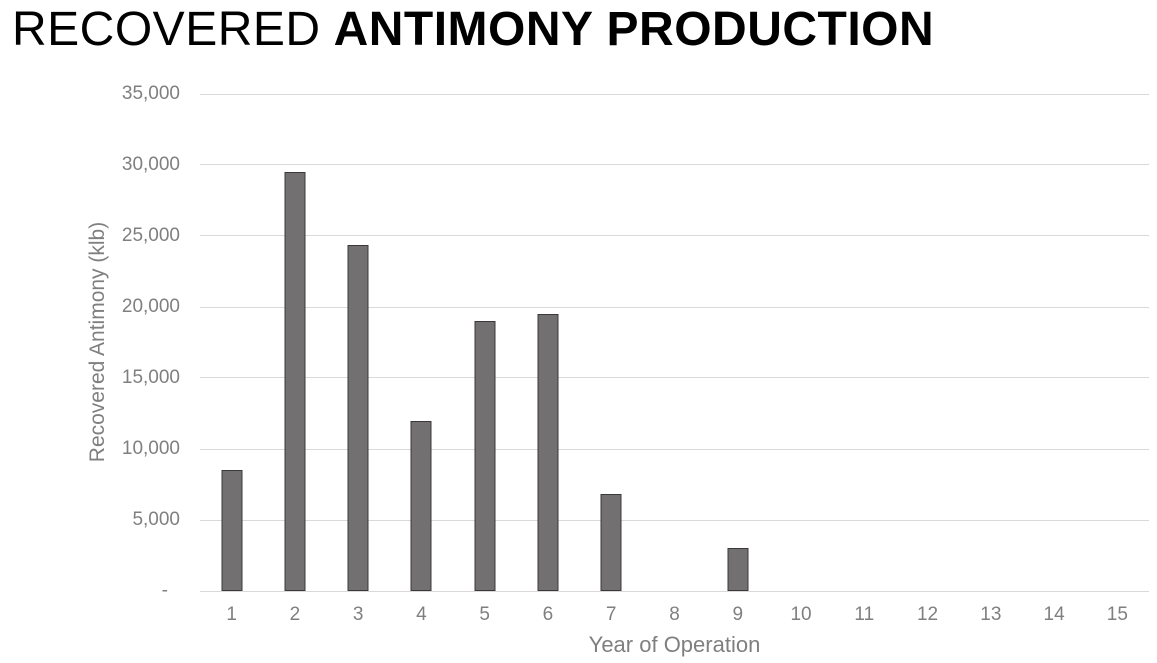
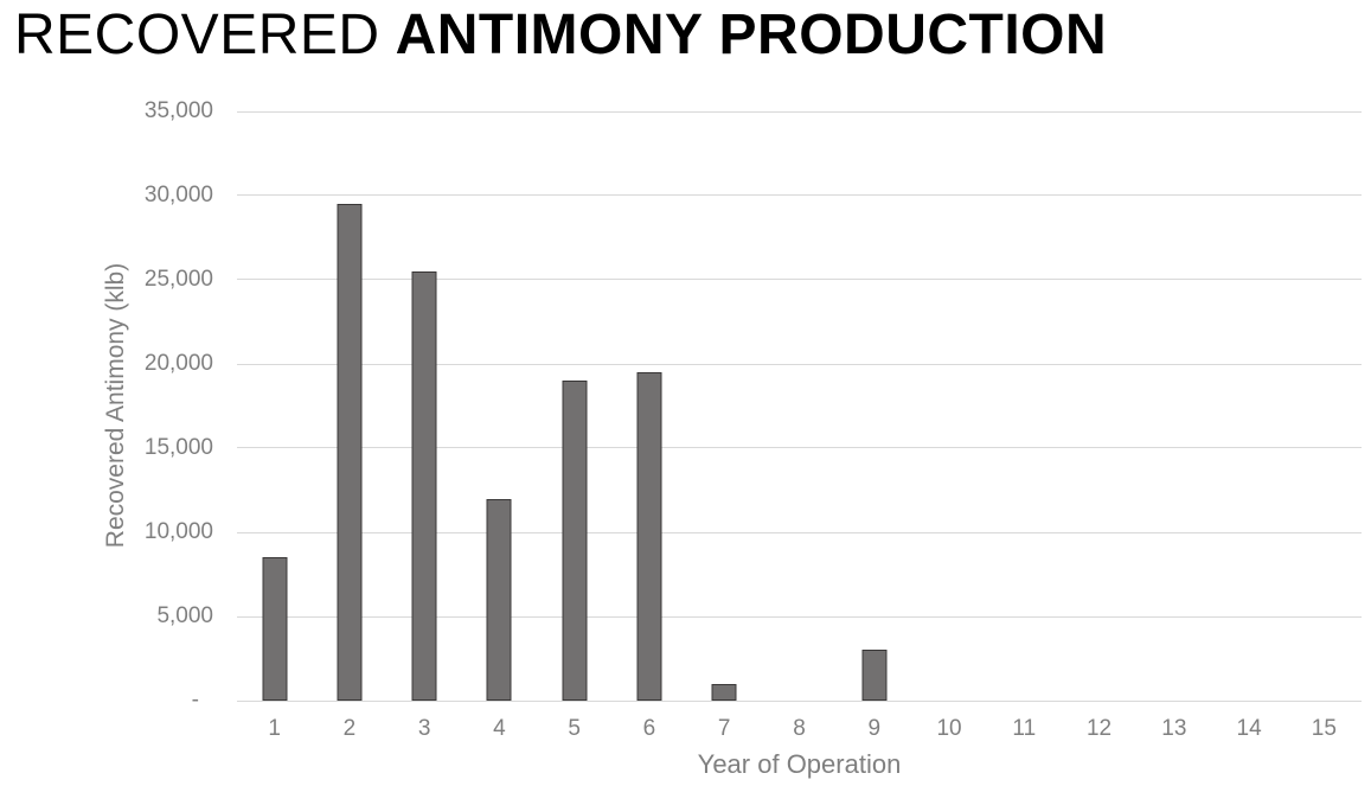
3: 24400 -> 25500
7: 6800 -> 1000
